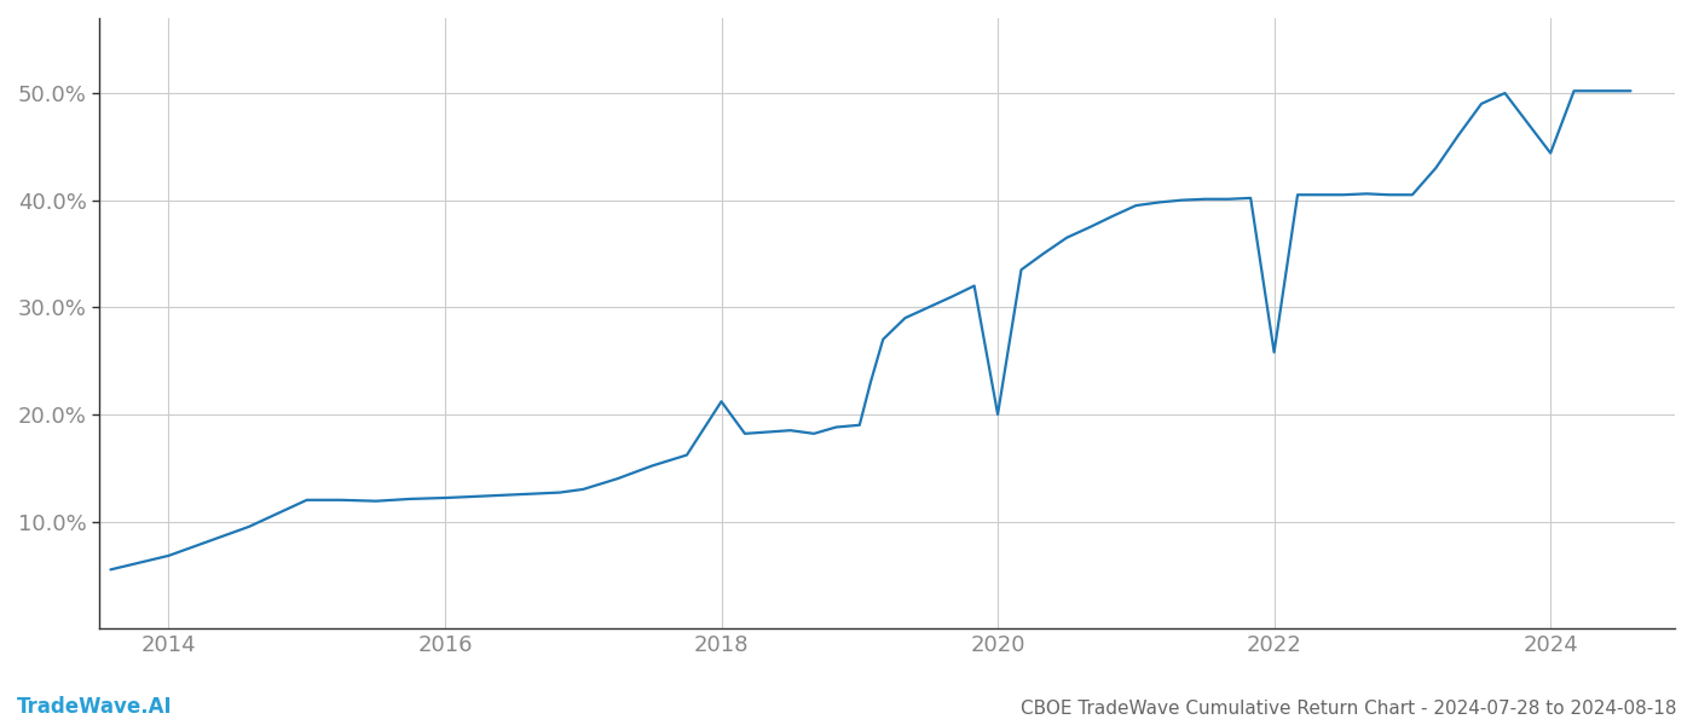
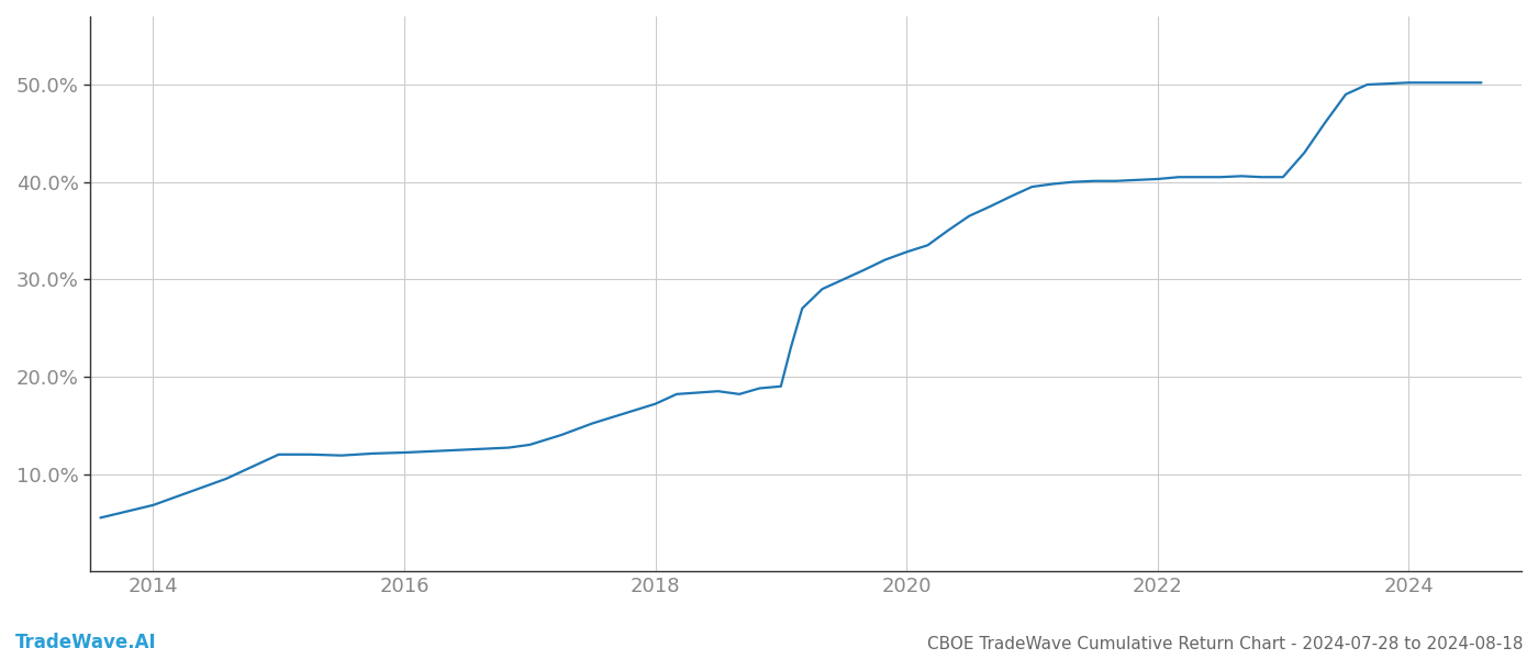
2018: 21.2% -> 17.2%
2020: 20.0% -> 32.8%
2022: 25.8% -> 40.3%
2024: 44.4% -> 50.2%
